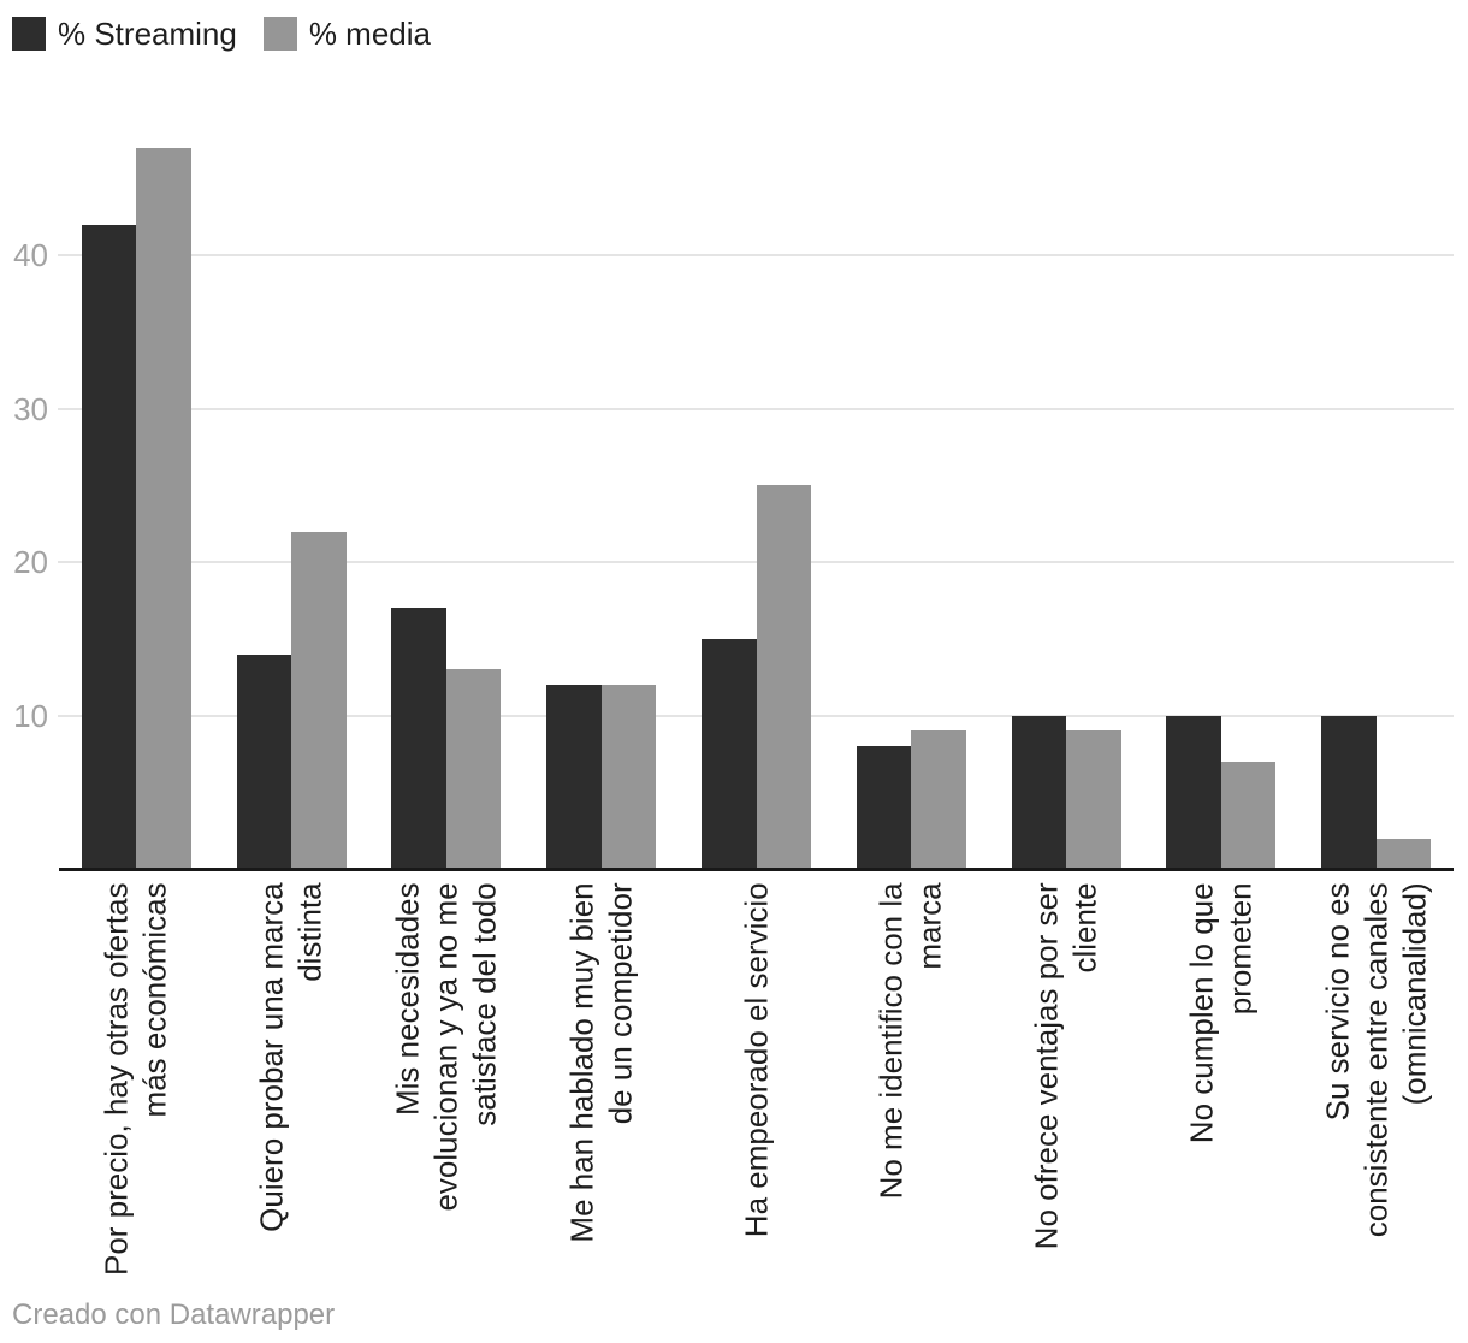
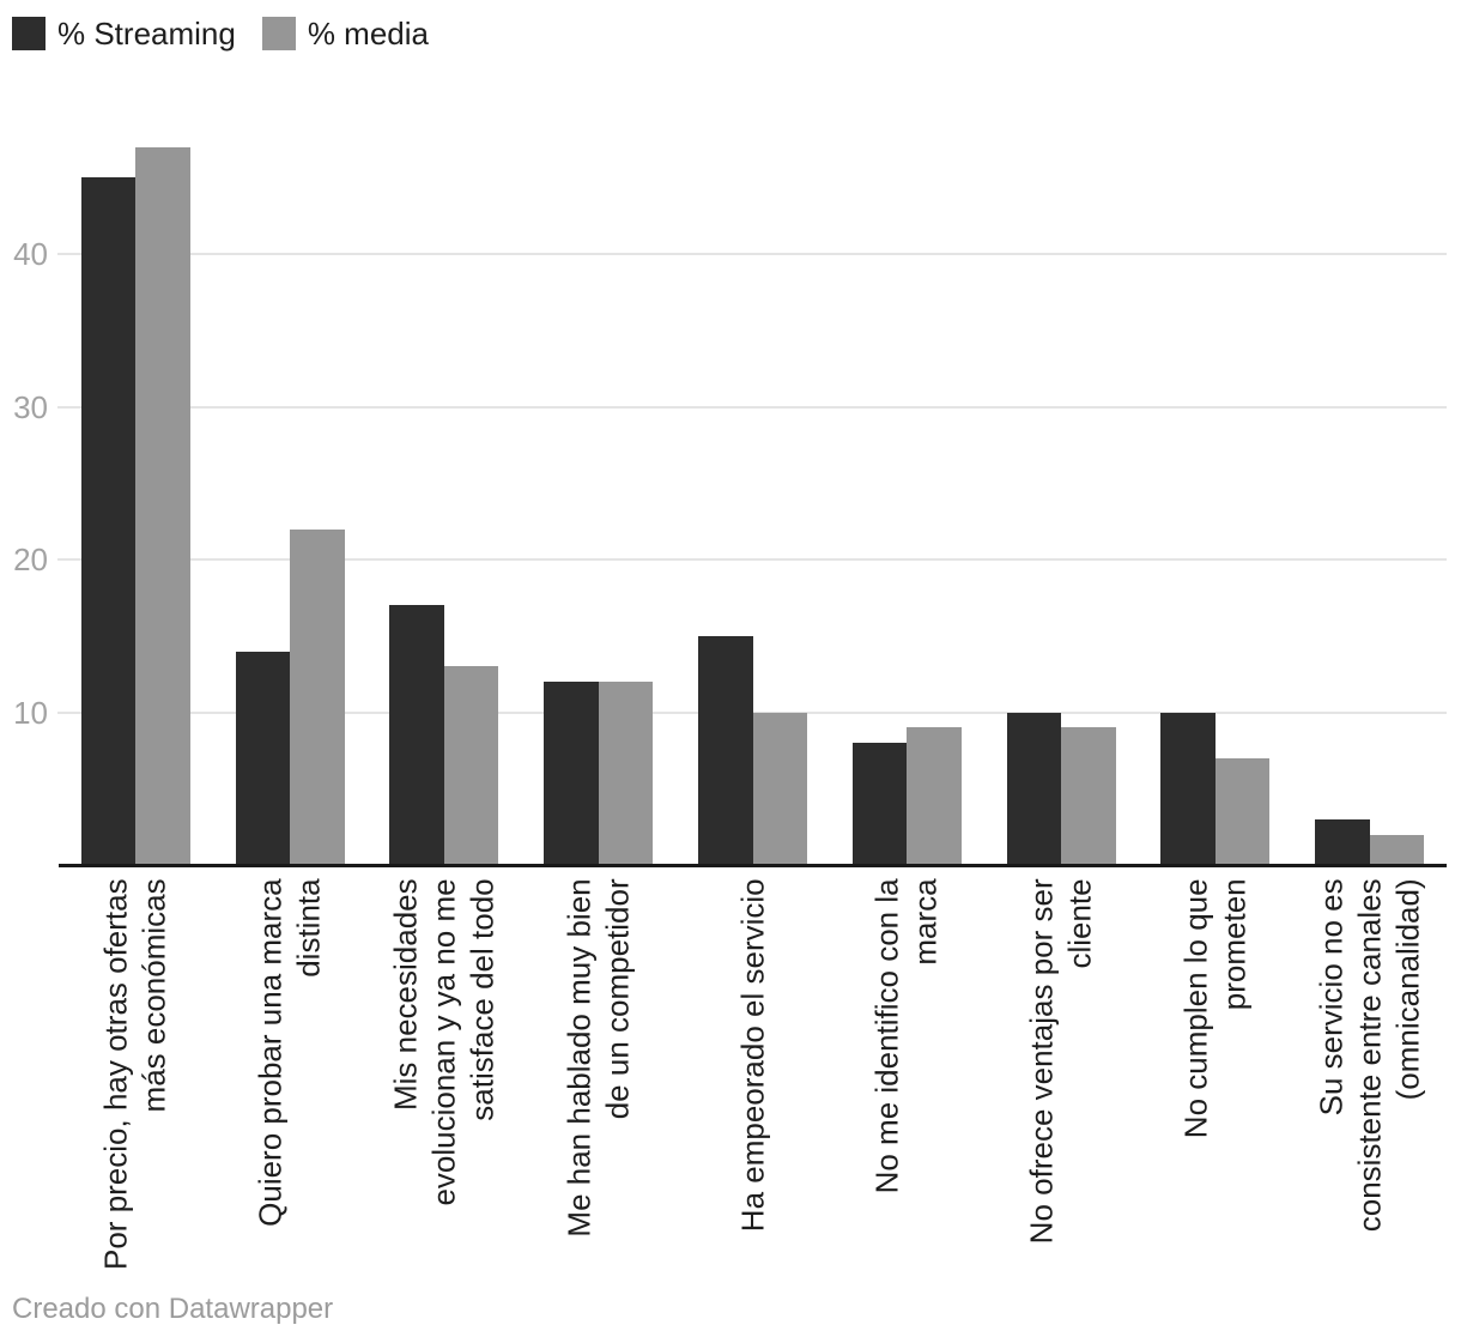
% Streaming/Por precio, hay otras ofertas más económicas: 42 -> 45
% media/Ha empeorado el servicio: 25 -> 10
% Streaming/Su servicio no es consistente entre canales (omnicanalidad): 10 -> 3
